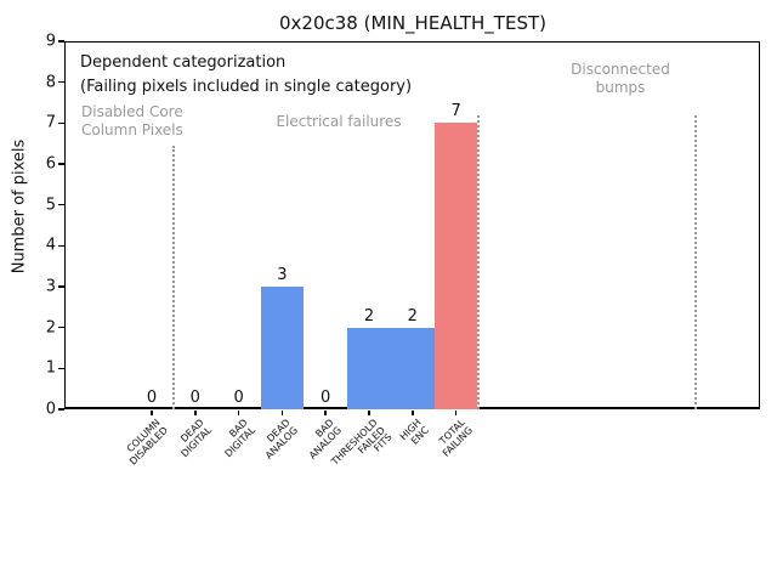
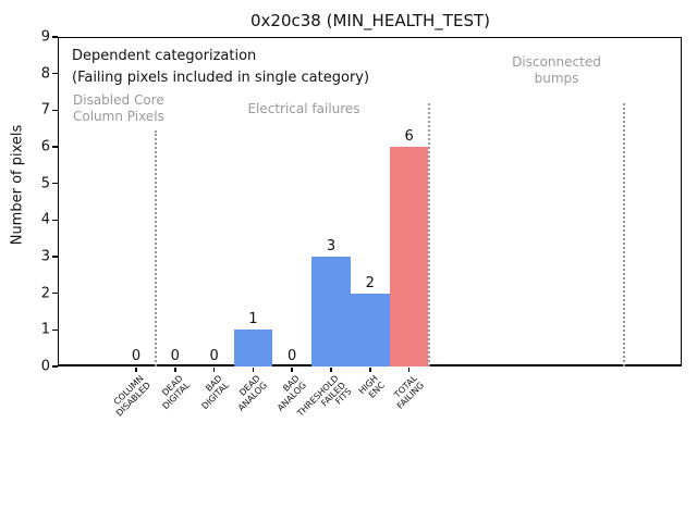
DEAD ANALOG: 3 -> 1
THRESHOLD FAILED FITS: 2 -> 3
TOTAL FAILING: 7 -> 6
